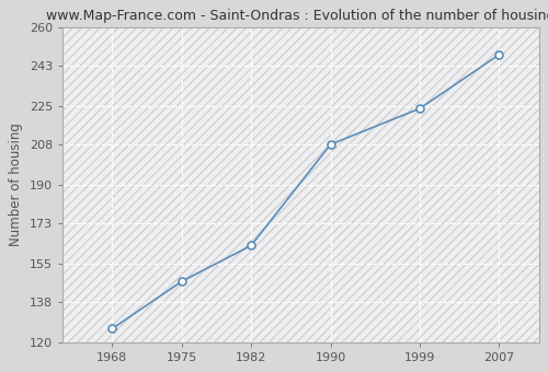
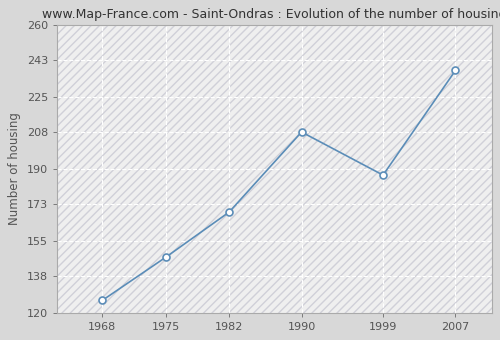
1982: 163 -> 169
1999: 224 -> 187
2007: 248 -> 238
